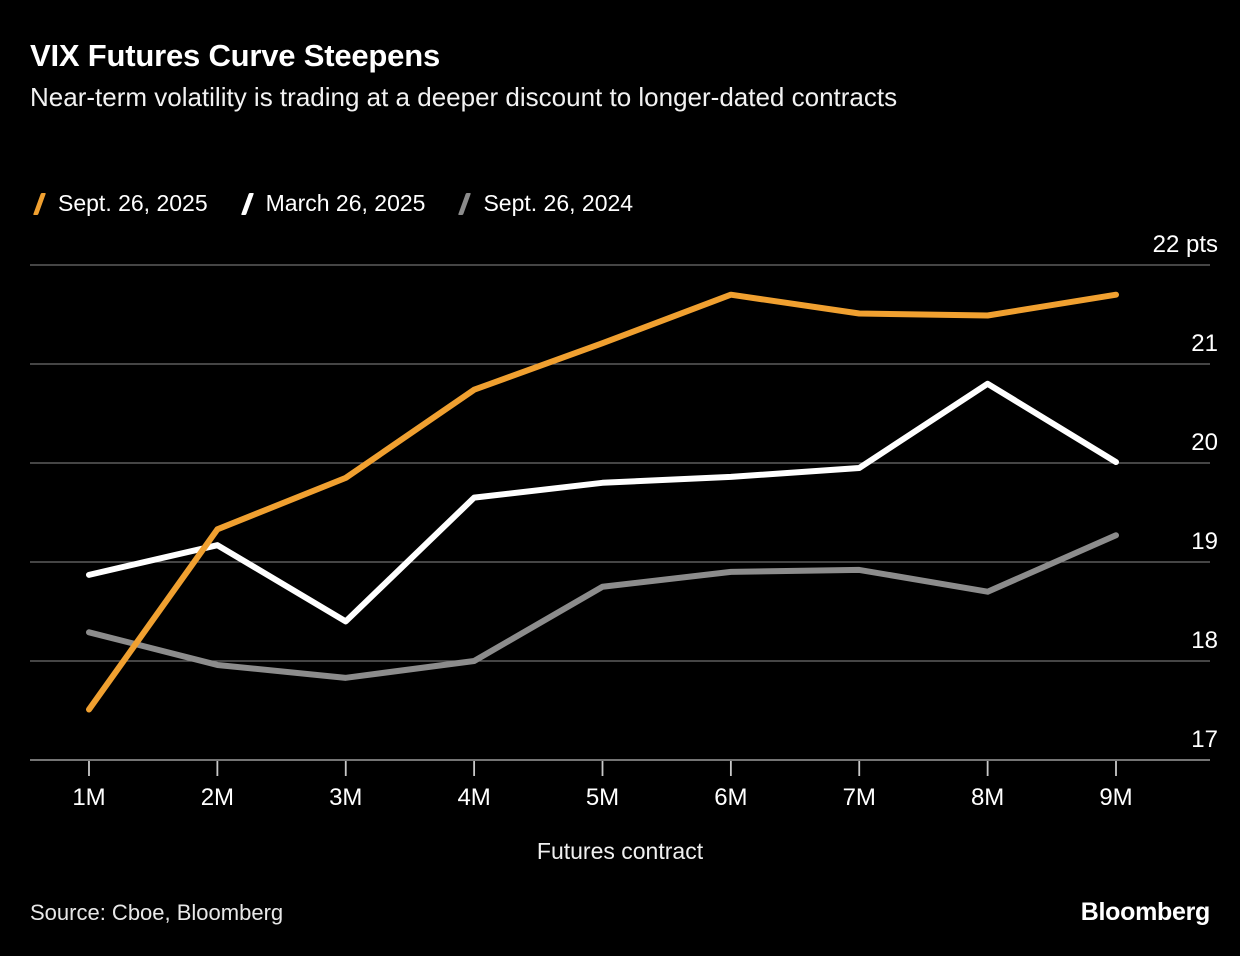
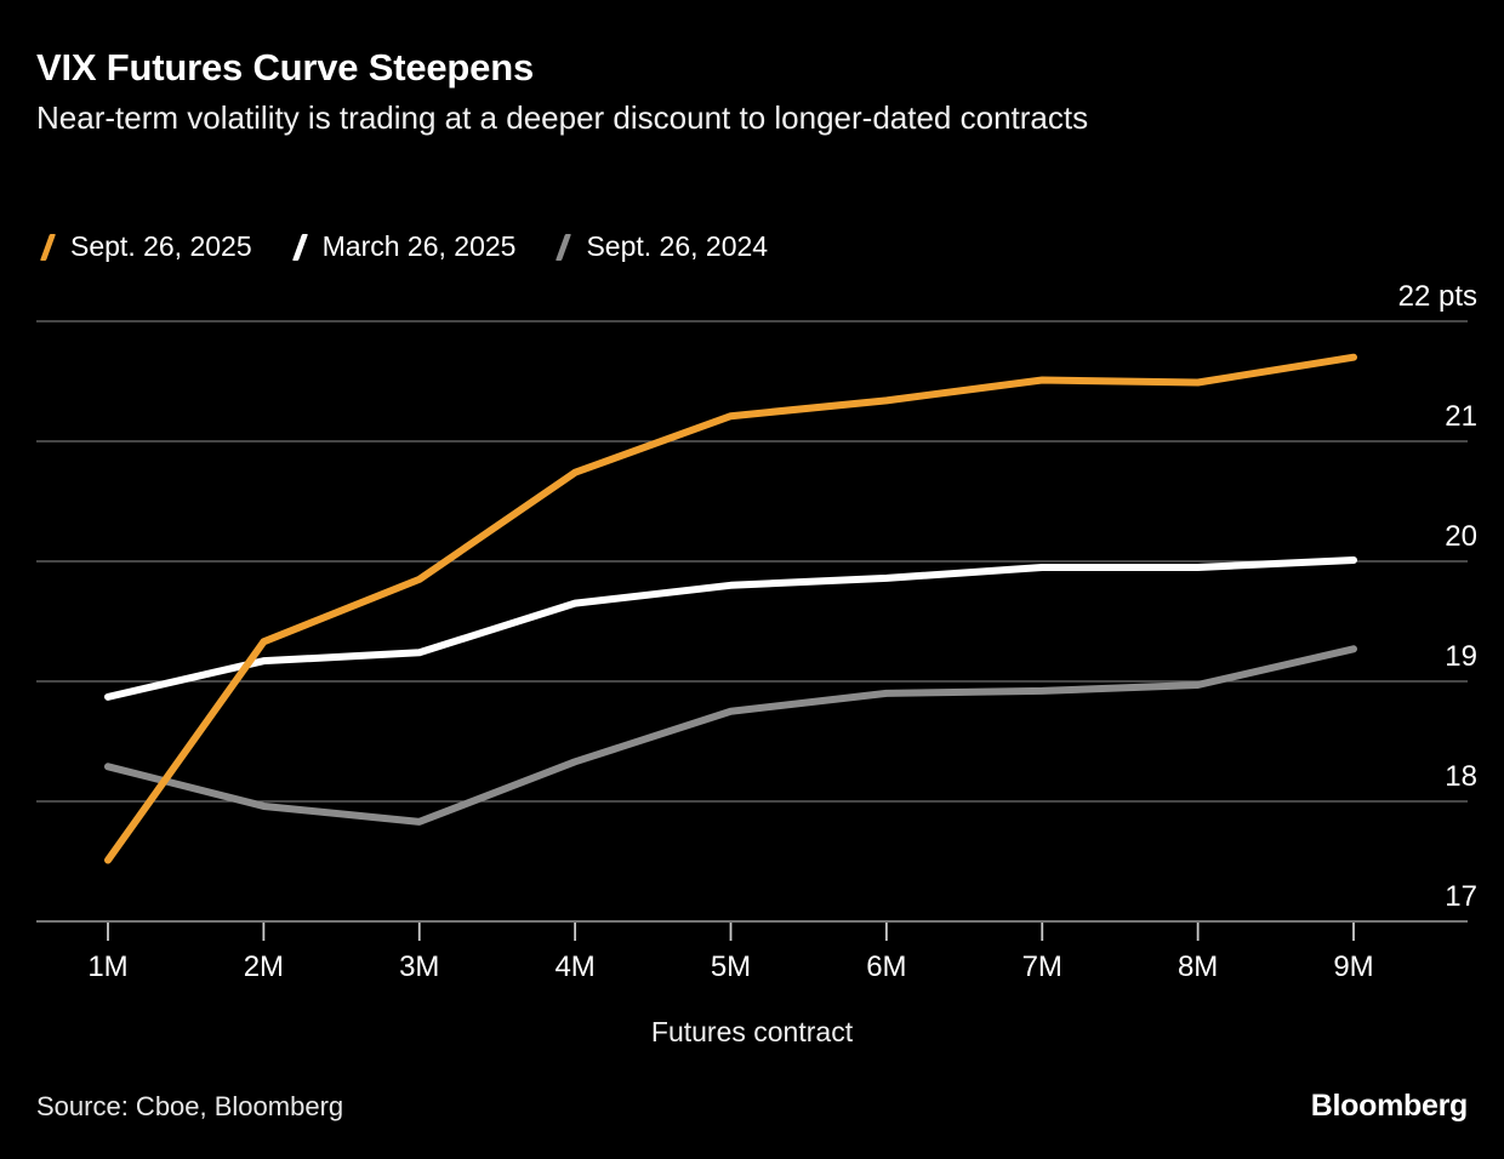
March 26, 2025/3M: 18.4 -> 19.2
Sept. 26, 2024/4M: 18.0 -> 18.3
Sept. 26, 2025/6M: 21.7 -> 21.3
March 26, 2025/8M: 20.8 -> 19.9
Sept. 26, 2024/8M: 18.7 -> 19.0
